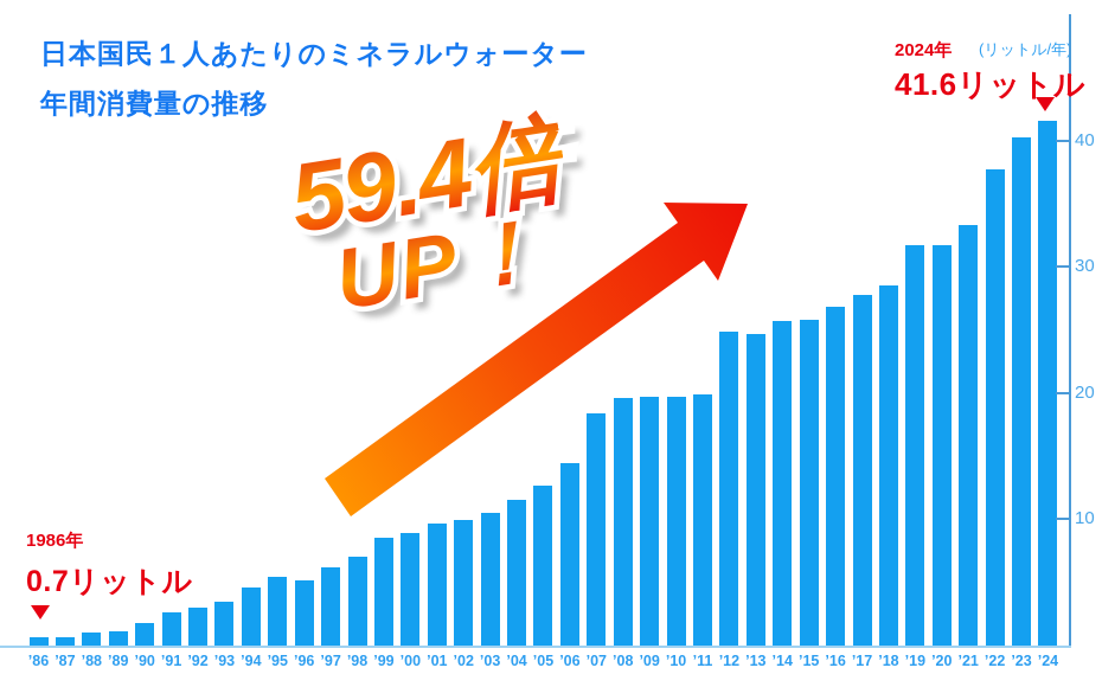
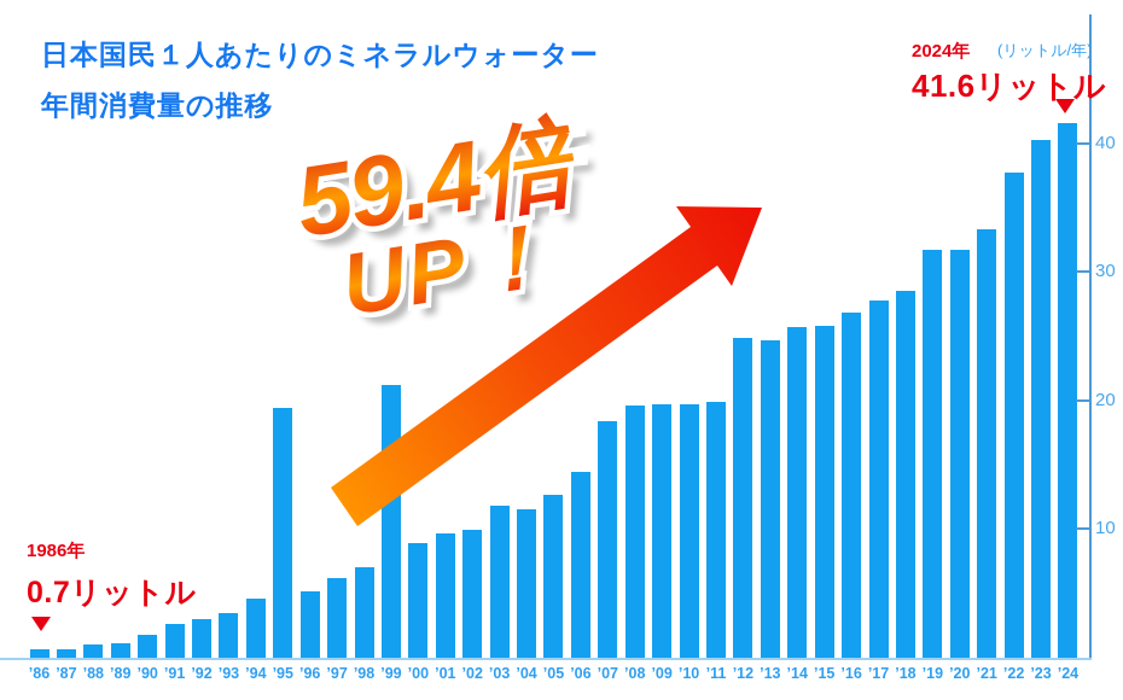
’95: 5.4 -> 19.4
’99: 8.5 -> 21.2
’03: 10.5 -> 11.8
